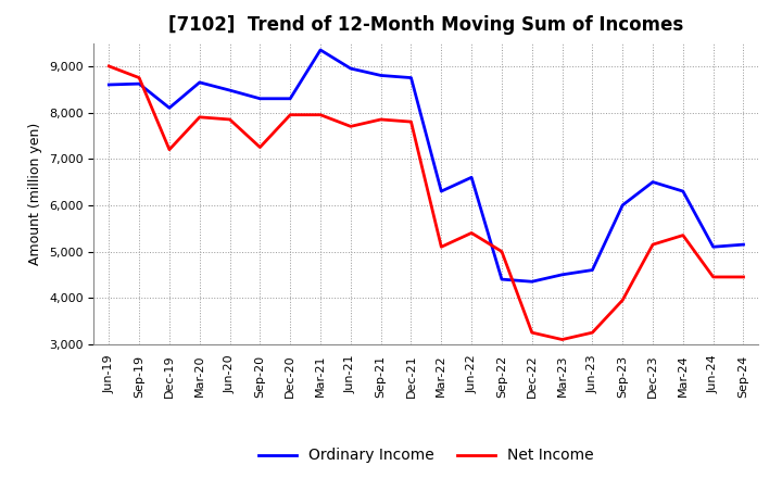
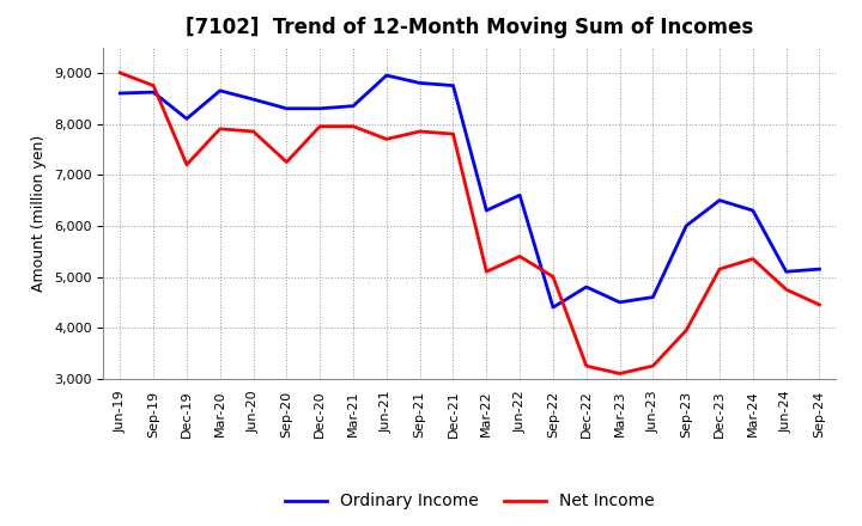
Ordinary Income/Mar-21: 9,350 -> 8,350
Ordinary Income/Dec-22: 4,350 -> 4,800
Net Income/Jun-24: 4,450 -> 4,750
